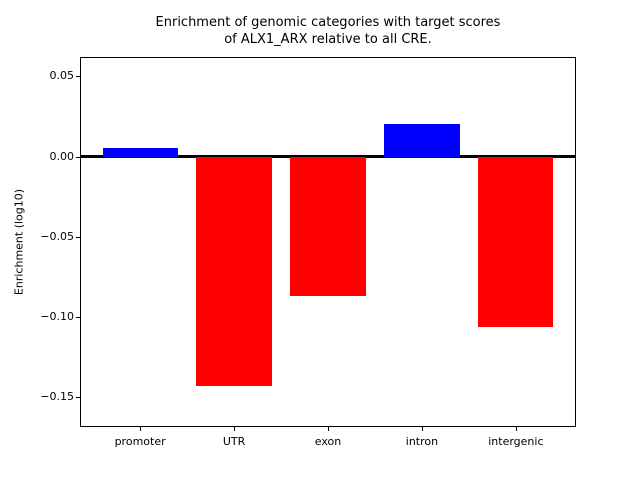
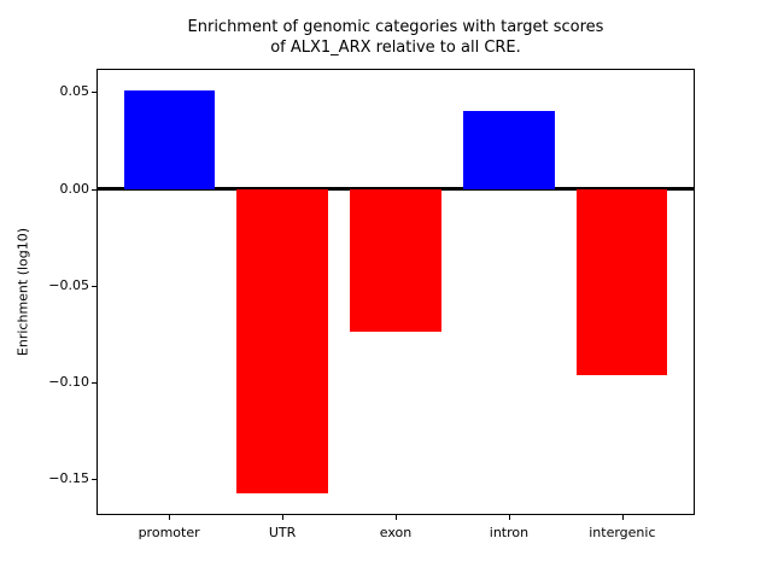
promoter: 0.005 -> 0.051
UTR: -0.143 -> -0.157
exon: -0.087 -> -0.074
intron: 0.020 -> 0.040
intergenic: -0.106 -> -0.096
